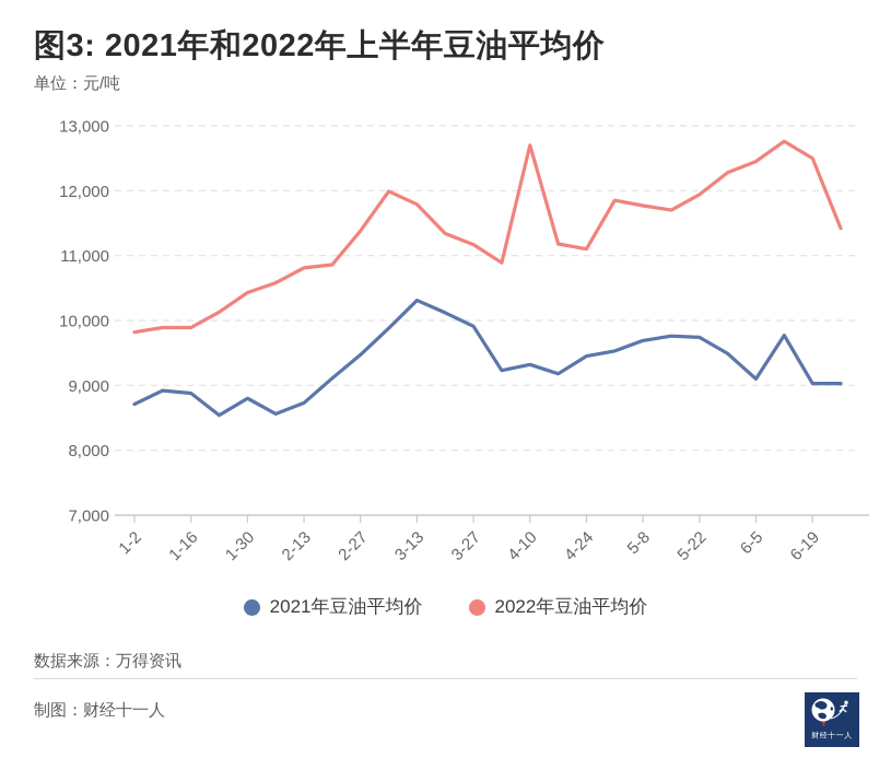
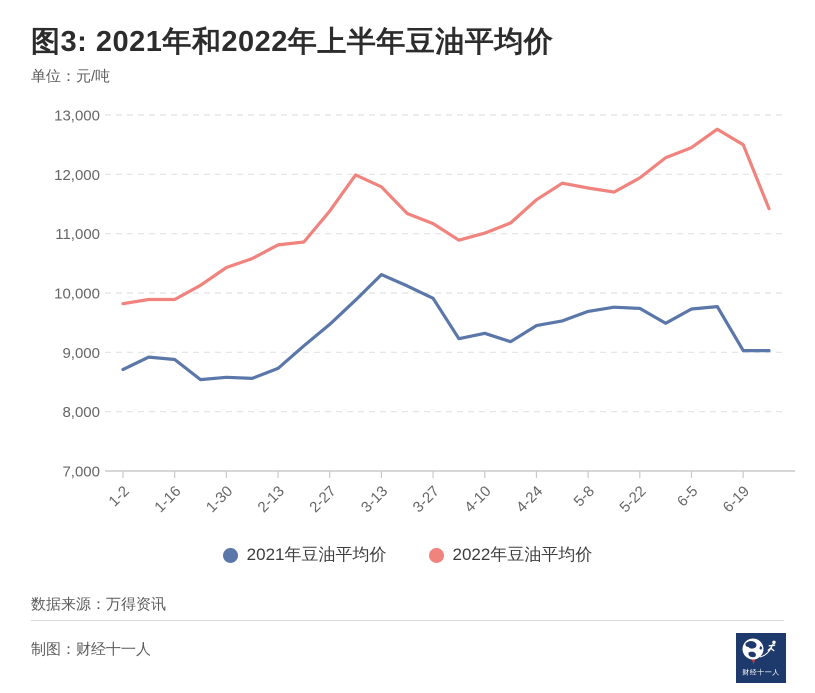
2021年豆油平均价/1-30: 8800 -> 8600
2022年豆油平均价/4-10: 12700 -> 11000
2022年豆油平均价/4-24: 11100 -> 11600
2021年豆油平均价/6-5: 9100 -> 9700
